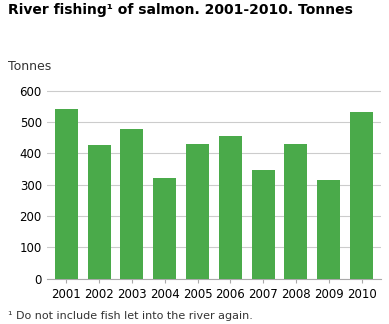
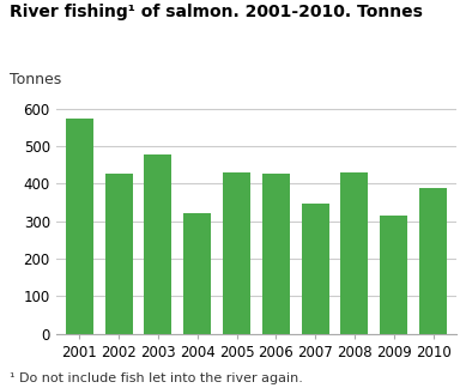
2001: 540 -> 573
2006: 455 -> 425
2010: 530 -> 387
